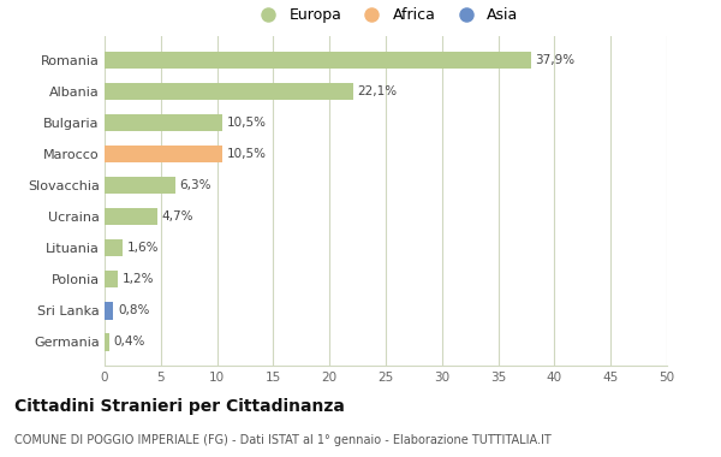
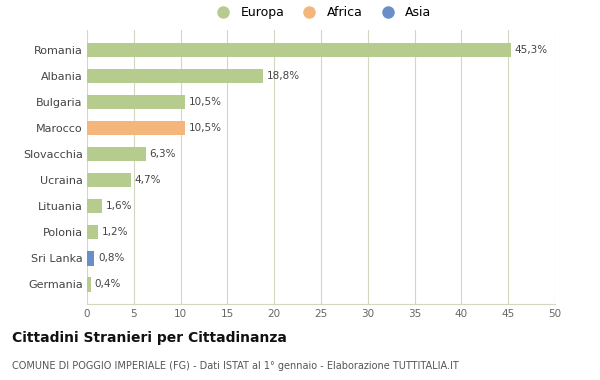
Romania: 37,9% -> 45,3%
Albania: 22,1% -> 18,8%
